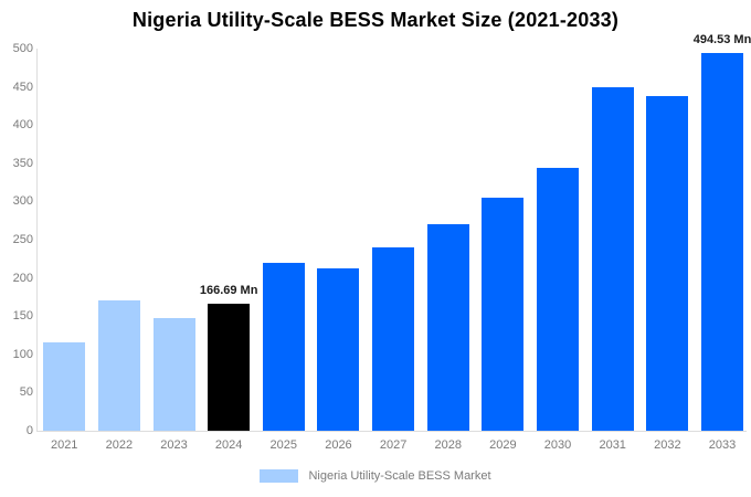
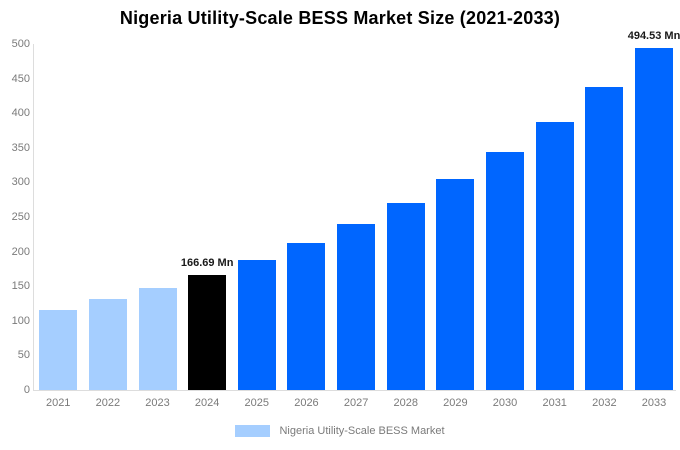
2022: 170 -> 130
2025: 220 -> 190
2031: 450 -> 390
